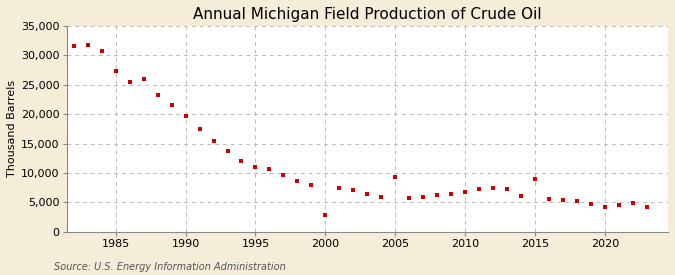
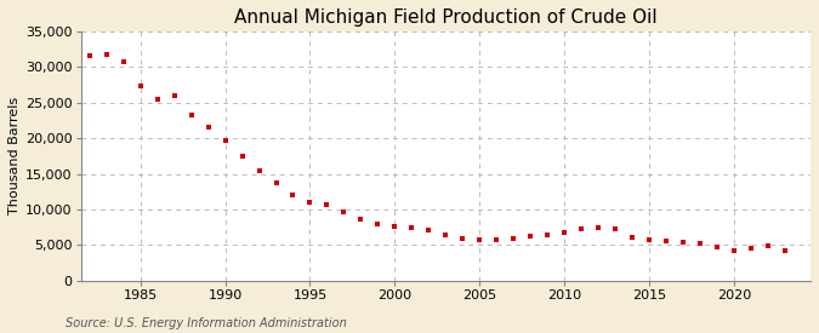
2000: 2,800 -> 7,700
2005: 9,400 -> 5,800
2015: 9,000 -> 5,800
